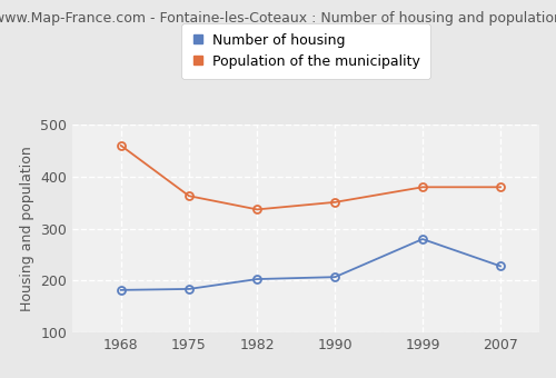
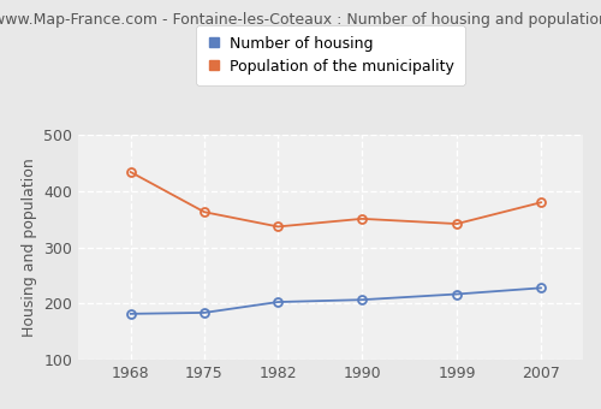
Population of the municipality/1968: 460 -> 434
Number of housing/1999: 280 -> 217
Population of the municipality/1999: 380 -> 342
